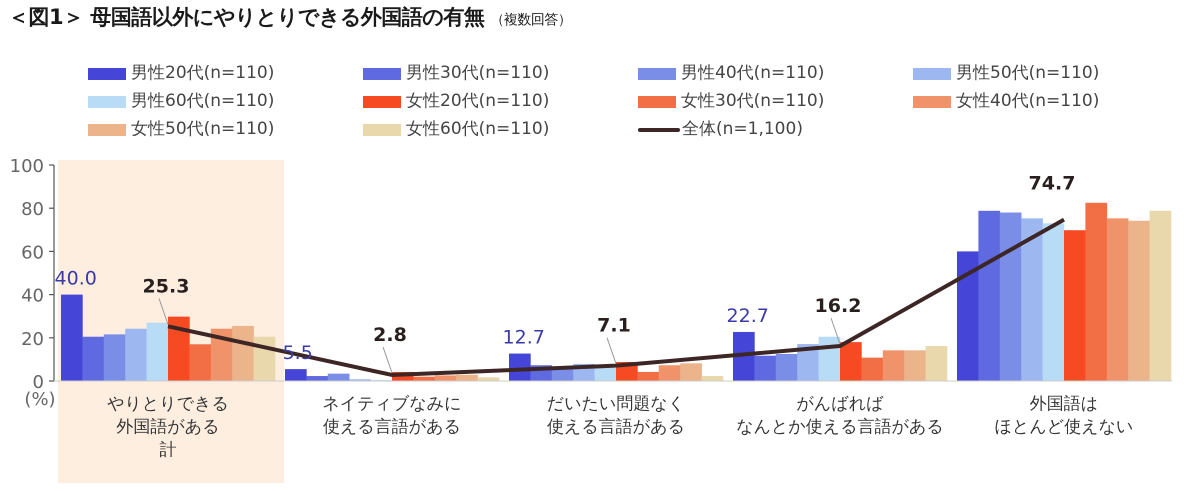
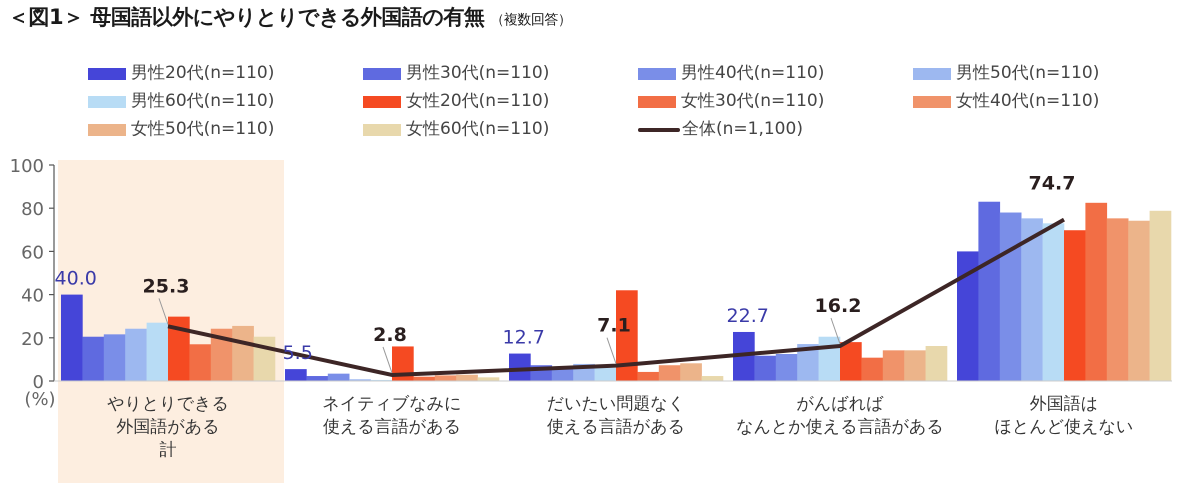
女性20代(n=110)/ネイティブなみに 使える言語がある: 4 -> 16
女性20代(n=110)/だいたい問題なく 使える言語がある: 9 -> 42
男性30代(n=110)/外国語は ほとんど使えない: 79 -> 83
